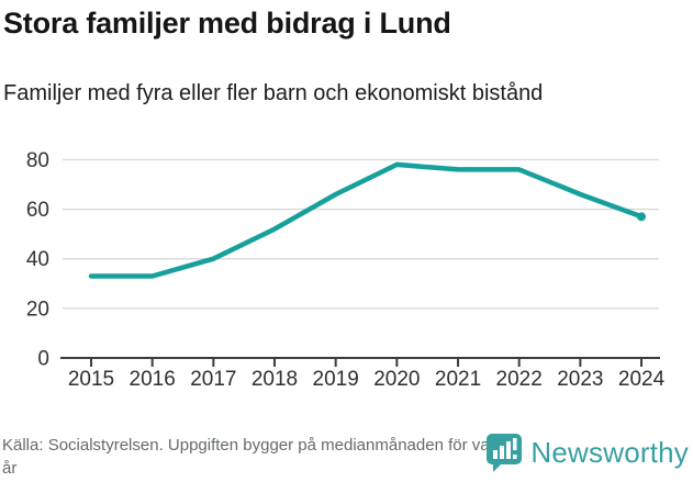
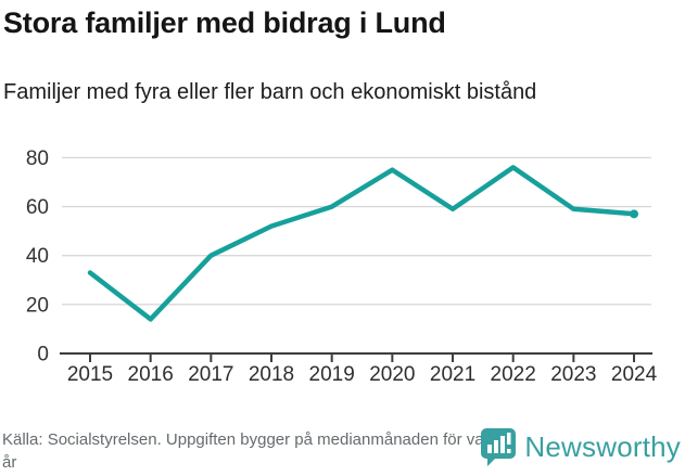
2016: 33 -> 14
2019: 66 -> 60
2020: 78 -> 75
2021: 76 -> 59
2023: 66 -> 59
